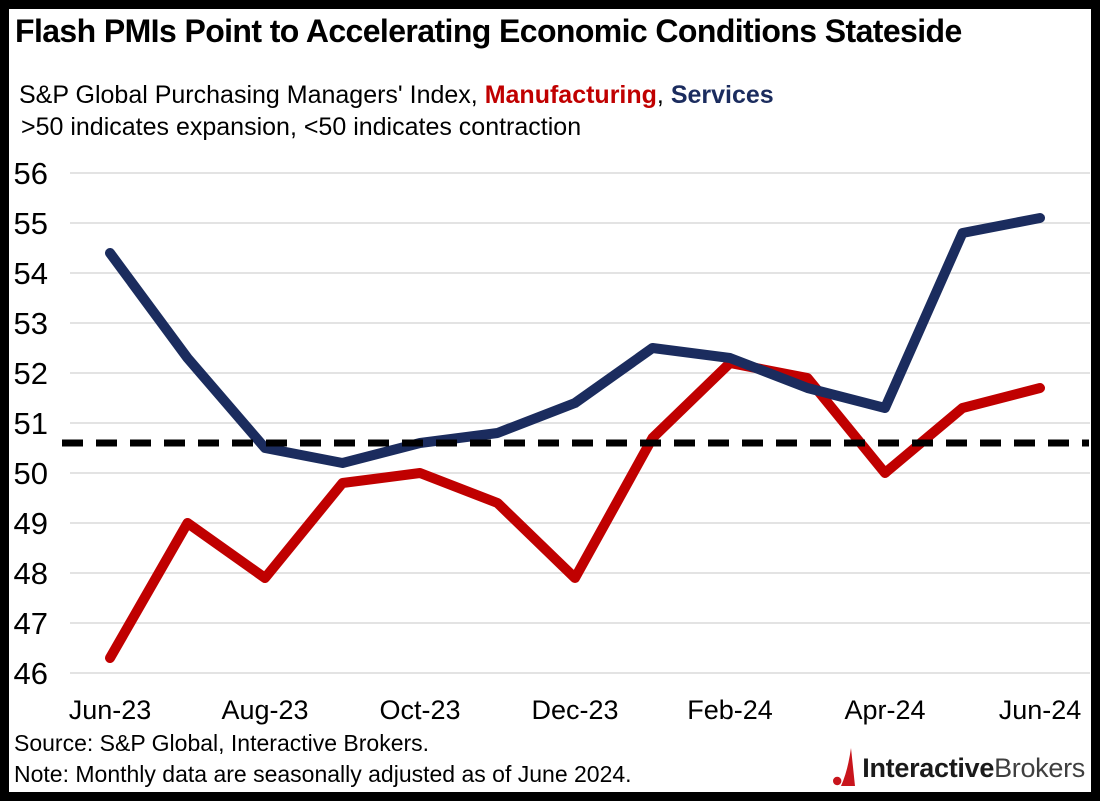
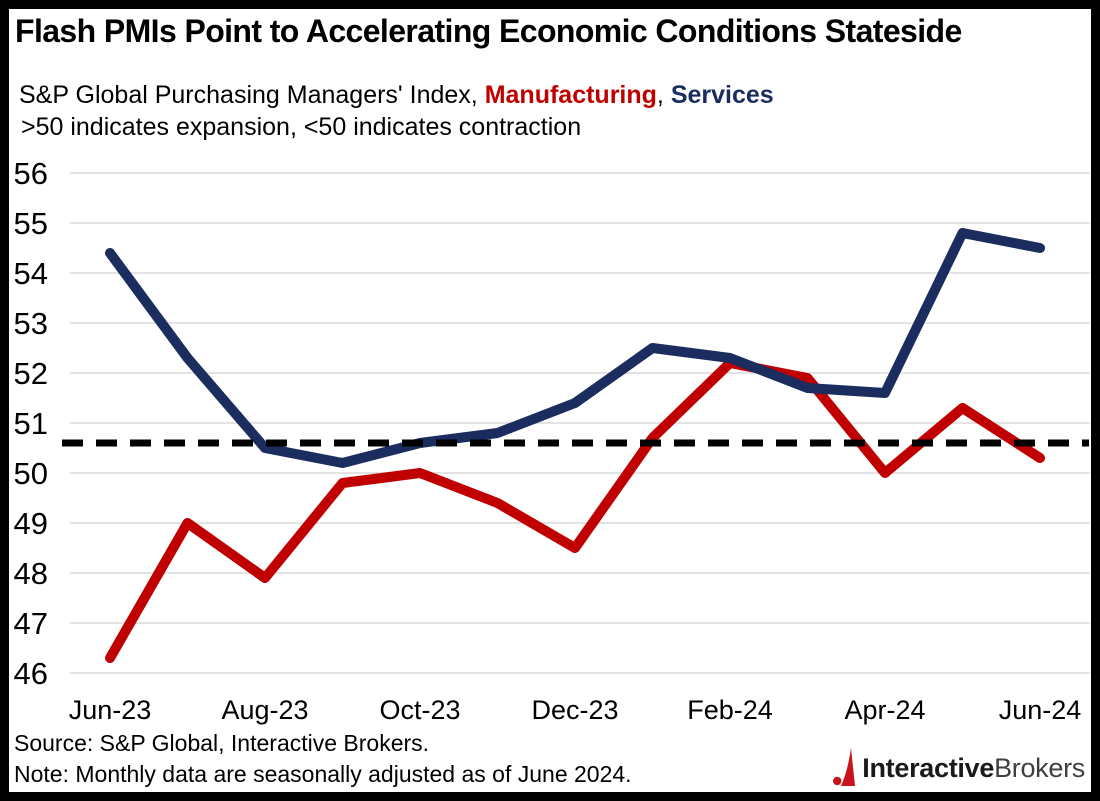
Manufacturing/Dec-23: 47.9 -> 48.5
Services/Apr-24: 51.3 -> 51.6
Manufacturing/Jun-24: 51.7 -> 50.3
Services/Jun-24: 55.1 -> 54.5
